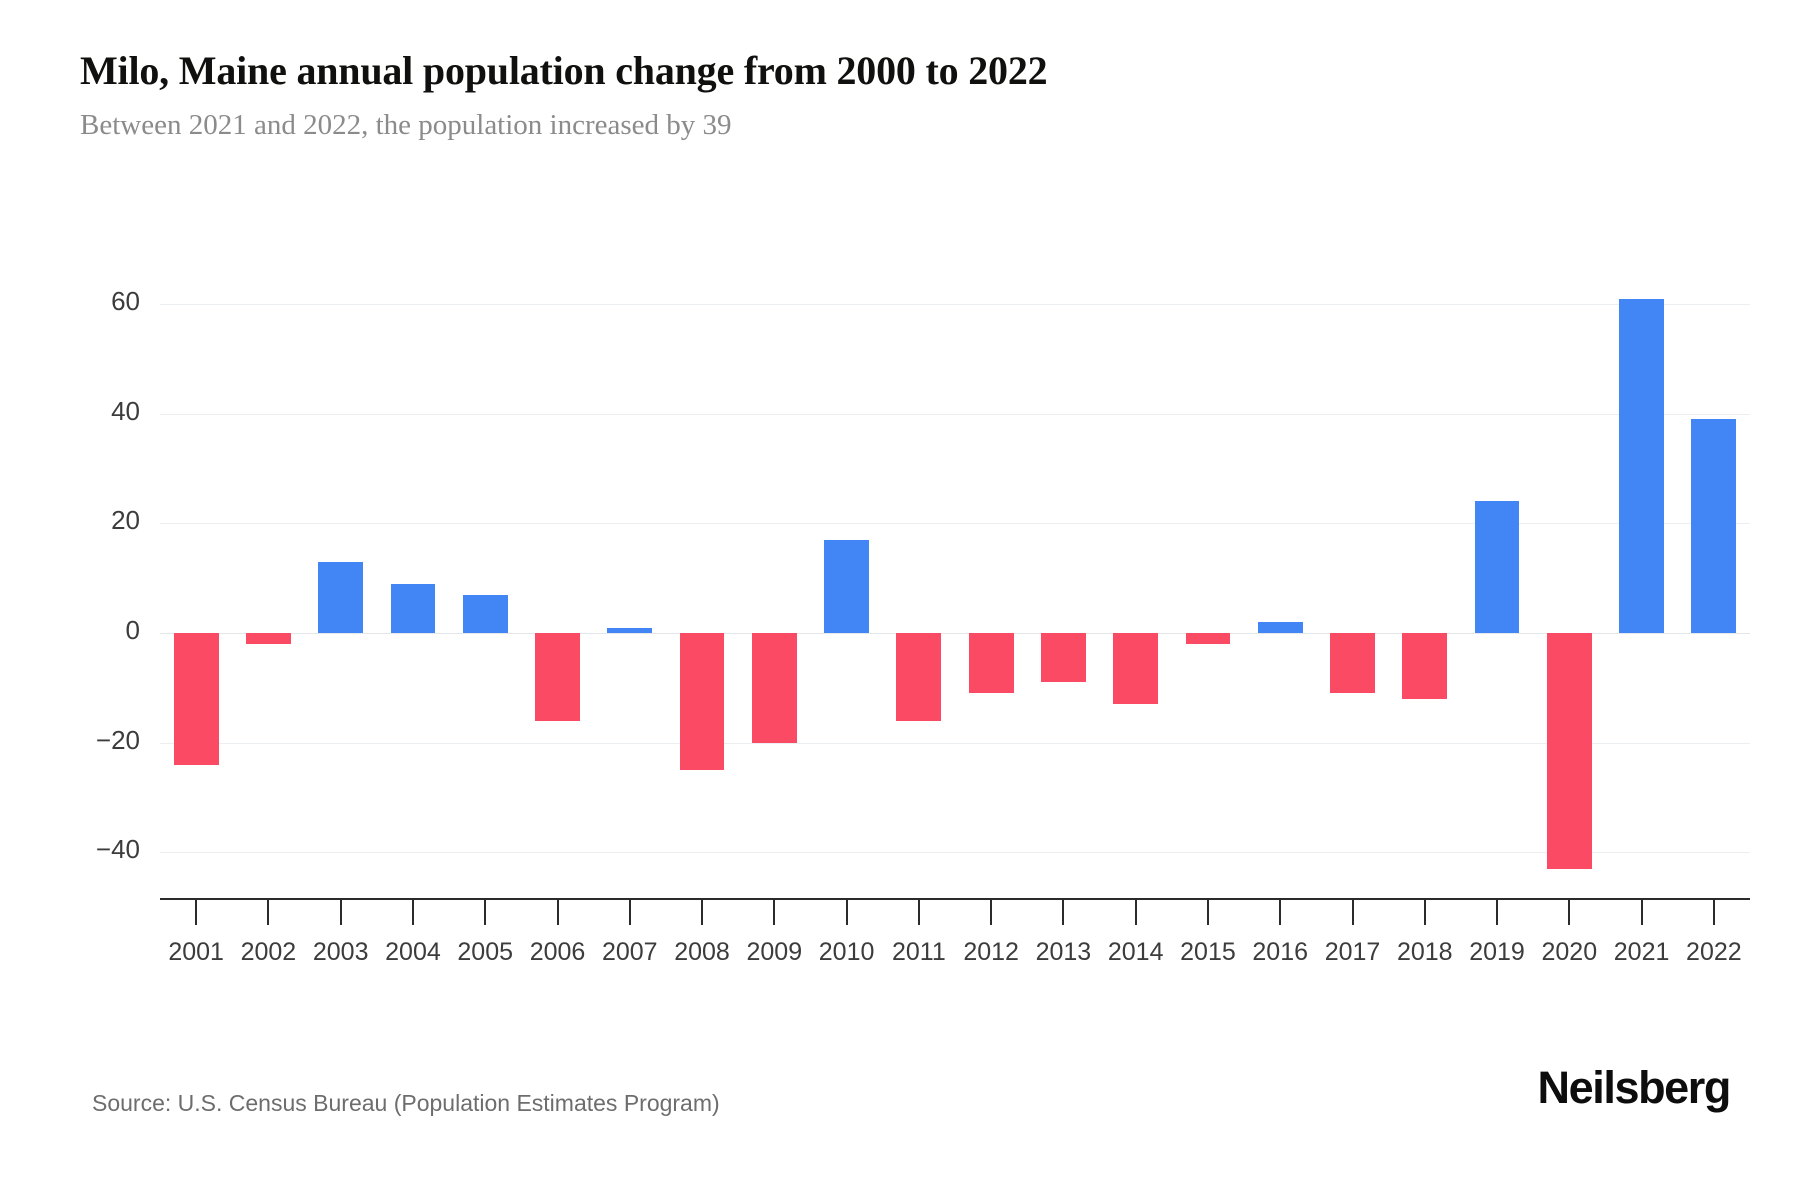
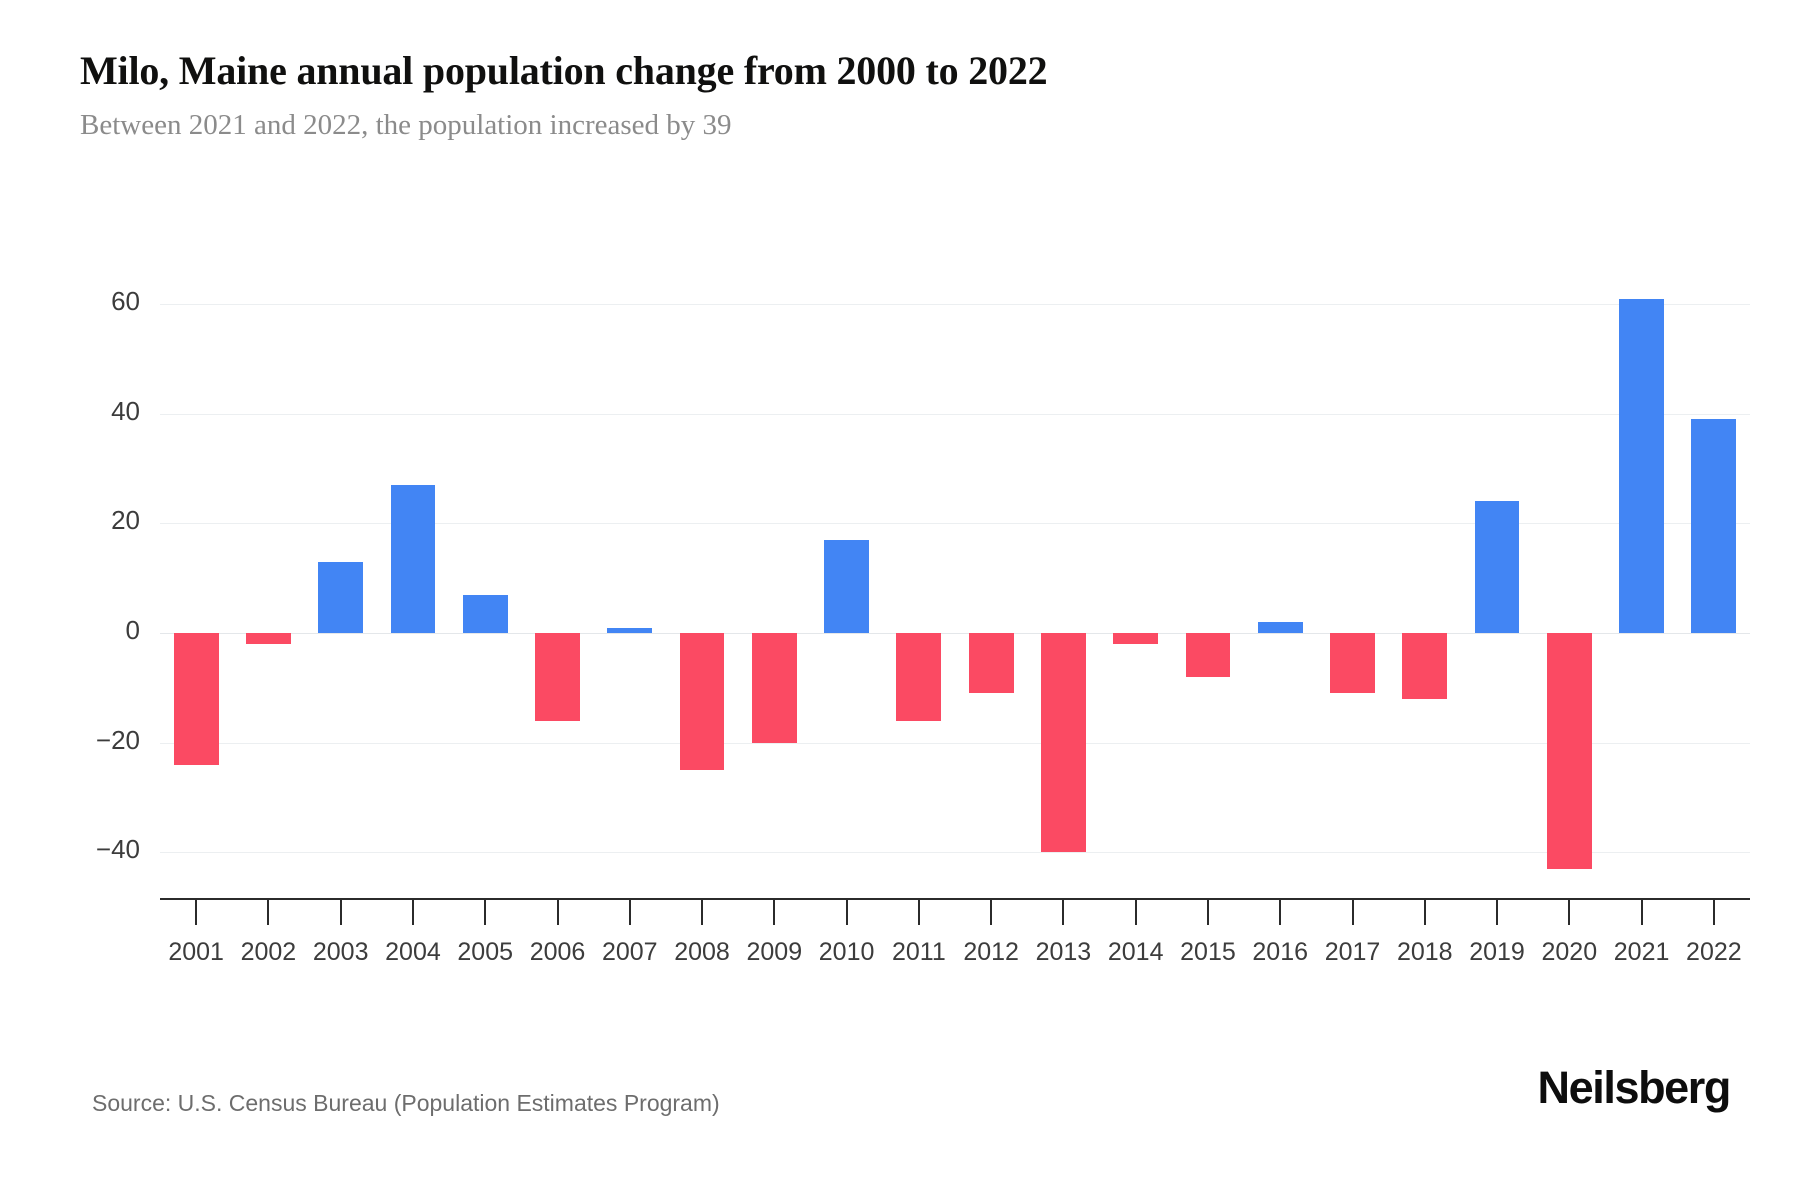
2004: 9 -> 27
2013: -9 -> -40
2014: -13 -> -2
2015: -2 -> -8
